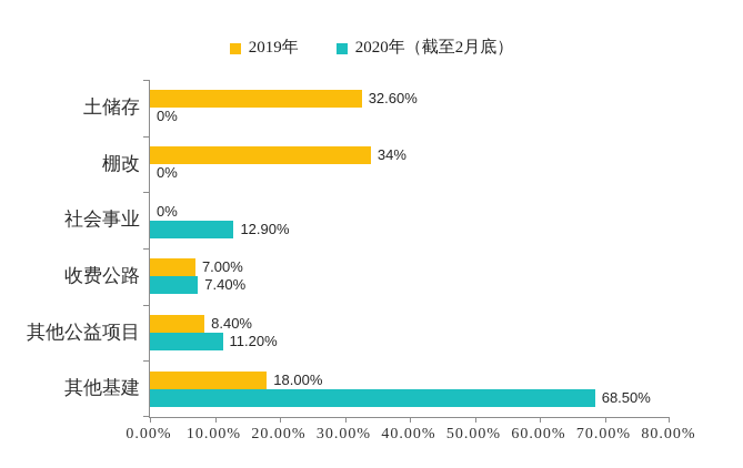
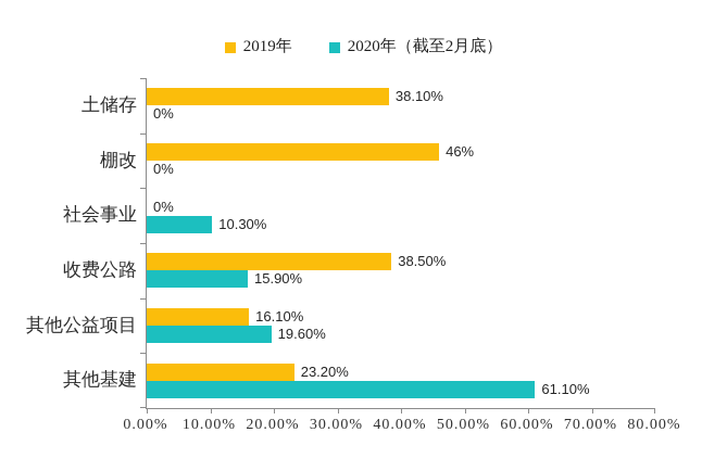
2019年/土储存: 32.60% -> 38.10%
2019年/棚改: 34% -> 46%
2020年（截至2月底）/社会事业: 12.90% -> 10.30%
2019年/收费公路: 7.00% -> 38.50%
2020年（截至2月底）/收费公路: 7.40% -> 15.90%
2019年/其他公益项目: 8.40% -> 16.10%
2020年（截至2月底）/其他公益项目: 11.20% -> 19.60%
2019年/其他基建: 18.00% -> 23.20%
2020年（截至2月底）/其他基建: 68.50% -> 61.10%
